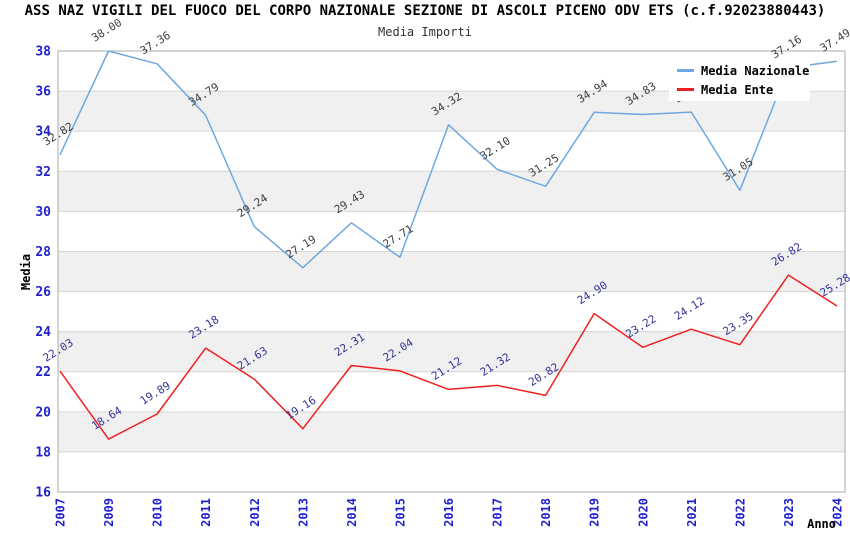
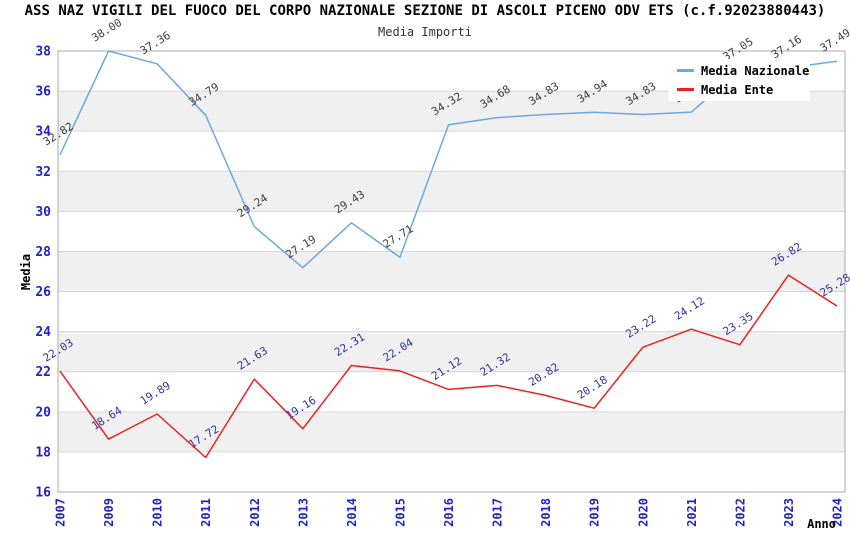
Media Ente/2011: 23.18 -> 17.72
Media Nazionale/2017: 32.10 -> 34.68
Media Nazionale/2018: 31.25 -> 34.83
Media Ente/2019: 24.90 -> 20.18
Media Nazionale/2022: 31.05 -> 37.05
